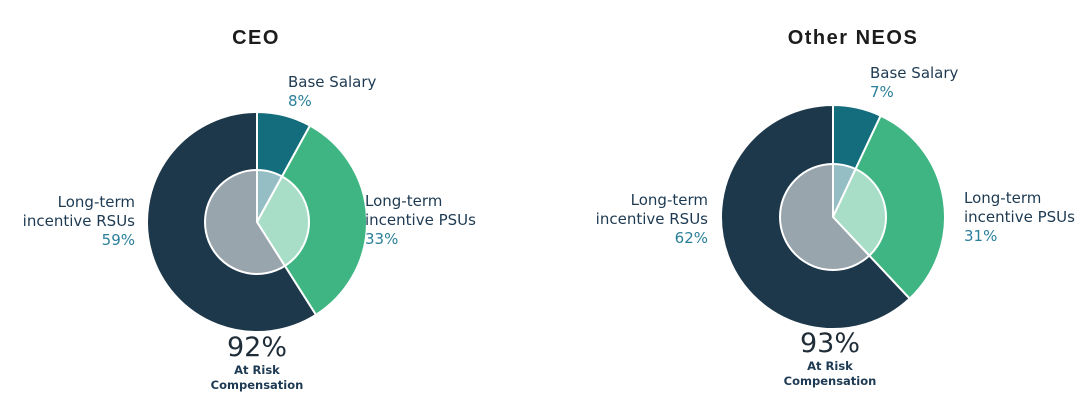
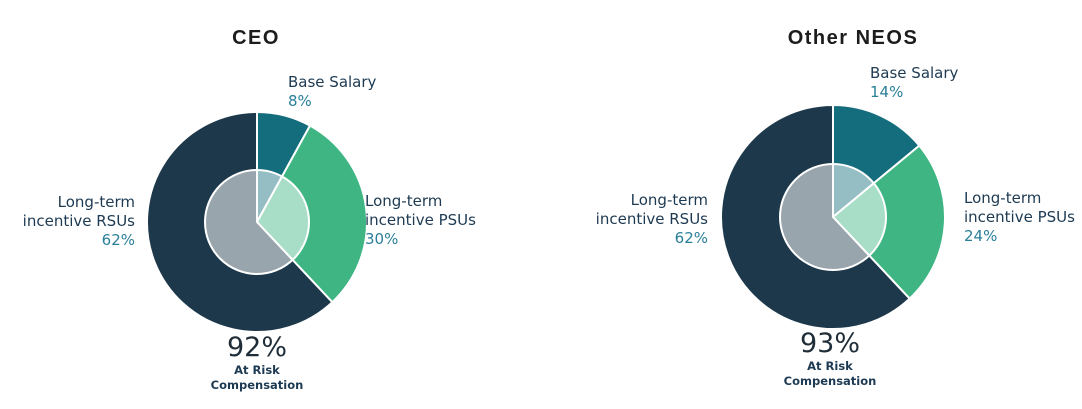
CEO/Long-term incentive PSUs: 33% -> 30%
CEO/Long-term incentive RSUs: 59% -> 62%
Other NEOS/Base Salary: 7% -> 14%
Other NEOS/Long-term incentive PSUs: 31% -> 24%
